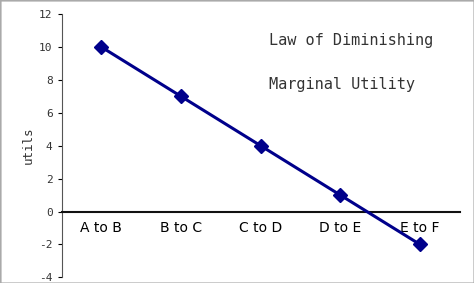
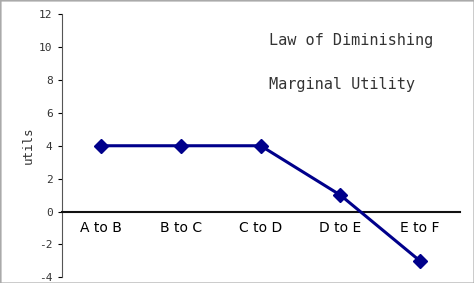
A to B: 10 -> 4
B to C: 7 -> 4
E to F: -2 -> -3
